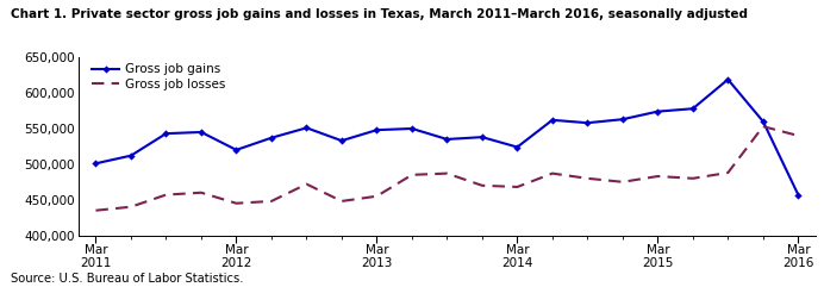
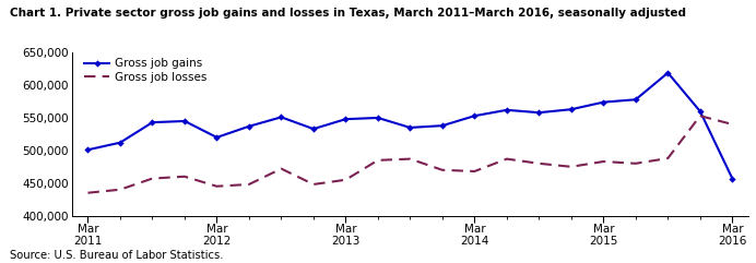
Gross job gains/Mar 2014: 524,000 -> 553,000
